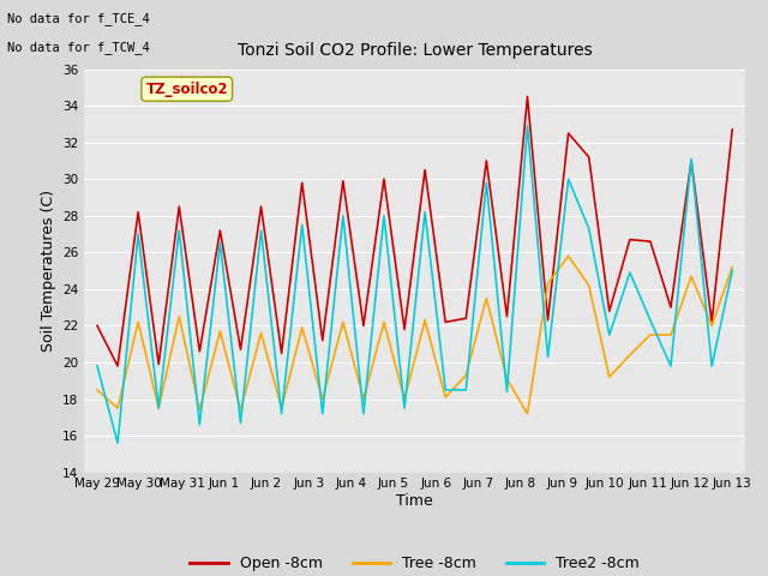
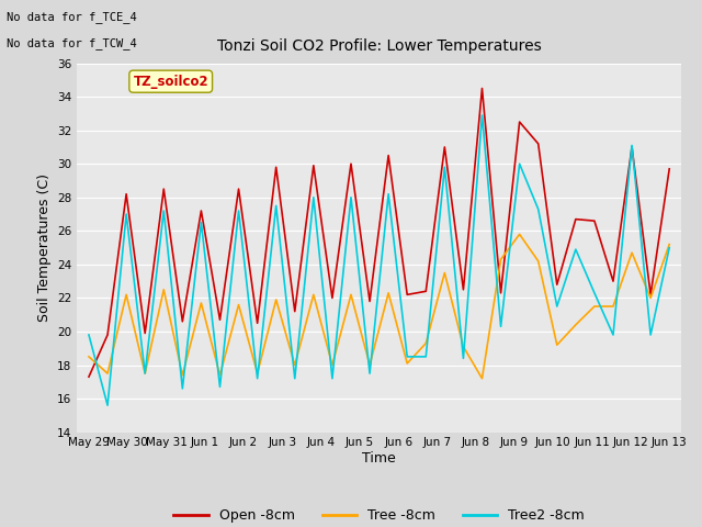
Open -8cm/May 29: 22.0 -> 17.3
Open -8cm/Jun 13: 32.7 -> 29.7
